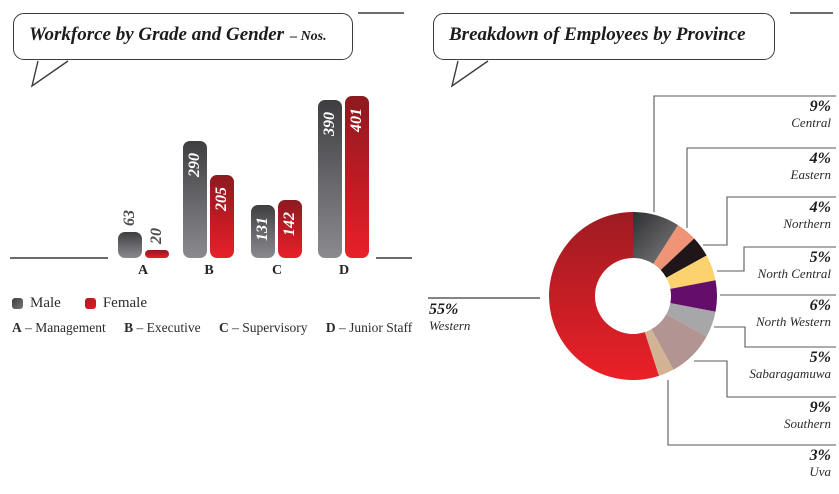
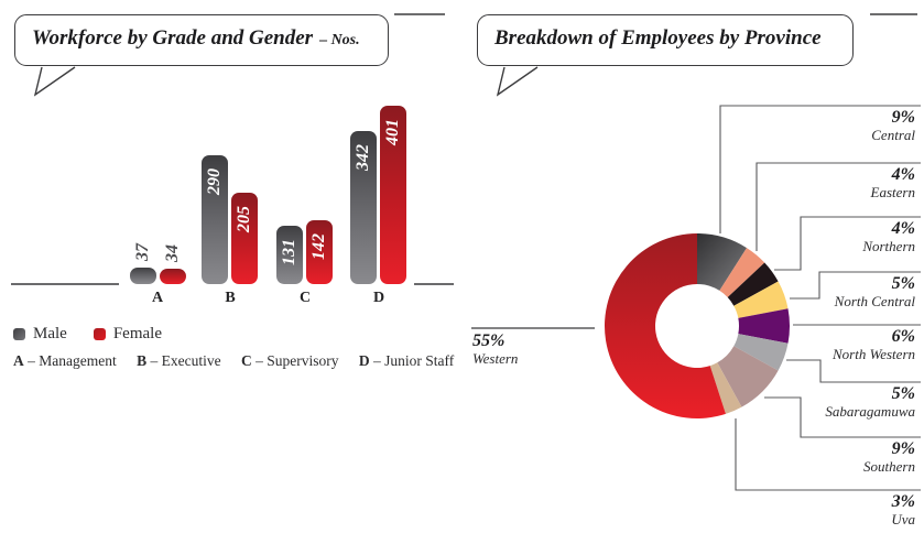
Workforce by Grade and Gender – Nos./Male/A: 63 -> 37
Workforce by Grade and Gender – Nos./Female/A: 20 -> 34
Workforce by Grade and Gender – Nos./Male/D: 390 -> 342
